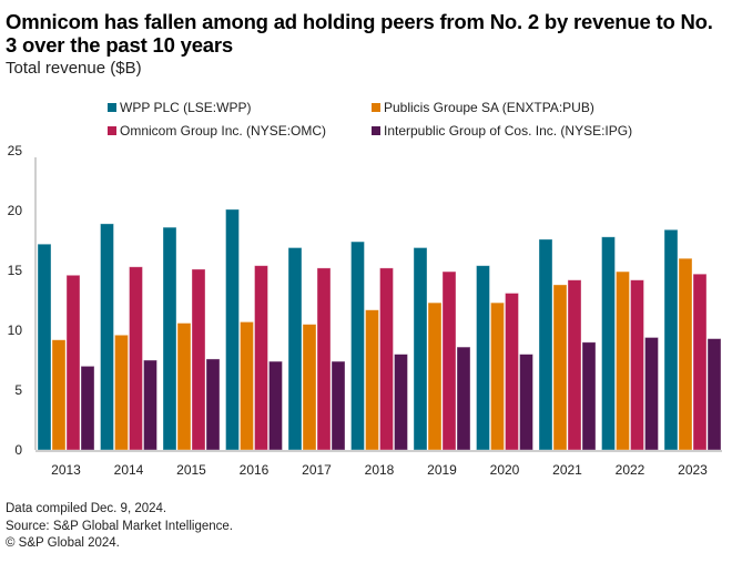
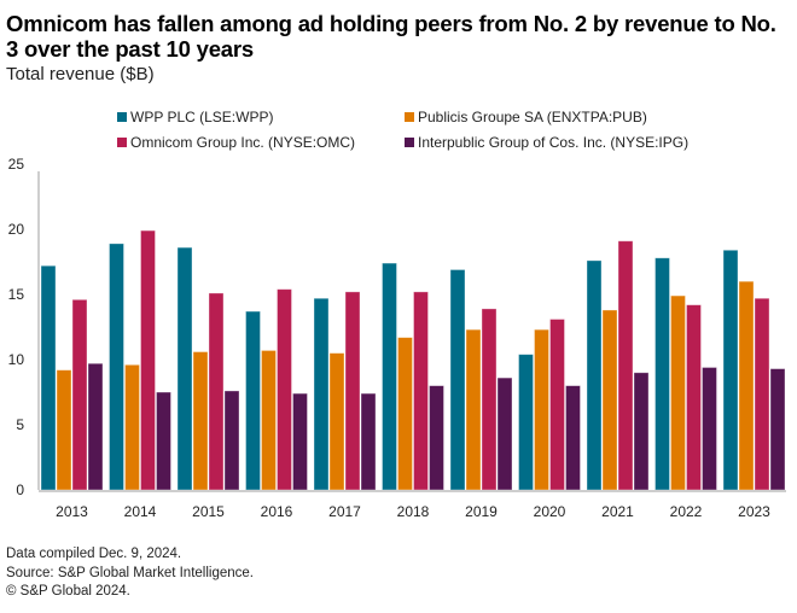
Interpublic Group of Cos. Inc. (NYSE:IPG)/2013: 7.0 -> 9.7
Omnicom Group Inc. (NYSE:OMC)/2014: 15.3 -> 19.9
WPP PLC (LSE:WPP)/2016: 20.1 -> 13.7
WPP PLC (LSE:WPP)/2017: 16.9 -> 14.7
Omnicom Group Inc. (NYSE:OMC)/2019: 14.9 -> 13.9
WPP PLC (LSE:WPP)/2020: 15.4 -> 10.4
Omnicom Group Inc. (NYSE:OMC)/2021: 14.2 -> 19.1
